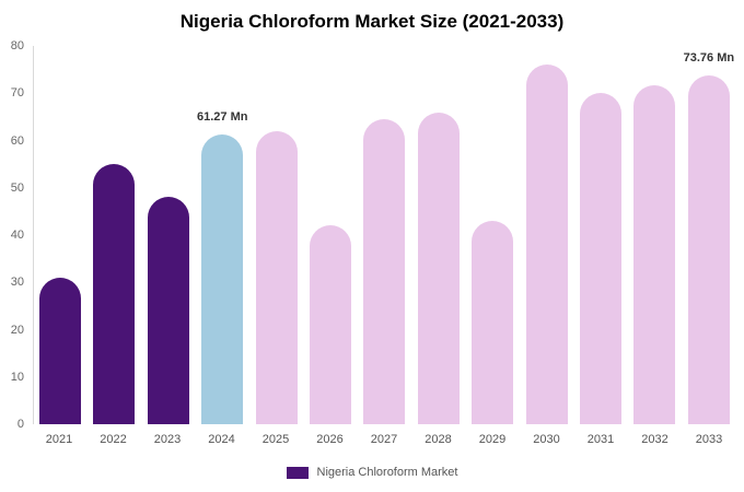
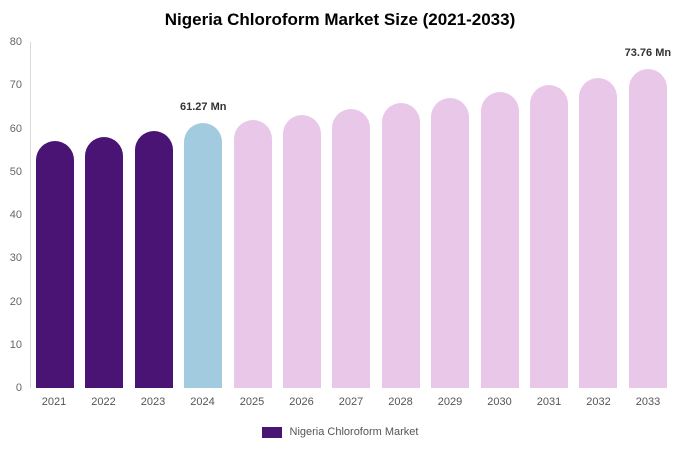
2021: 31 -> 57
2022: 55 -> 58
2023: 48 -> 60
2026: 42 -> 63
2029: 43 -> 67
2030: 76 -> 68
